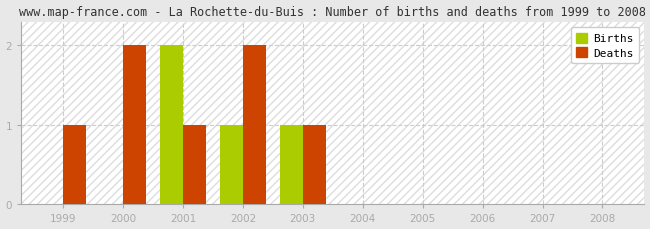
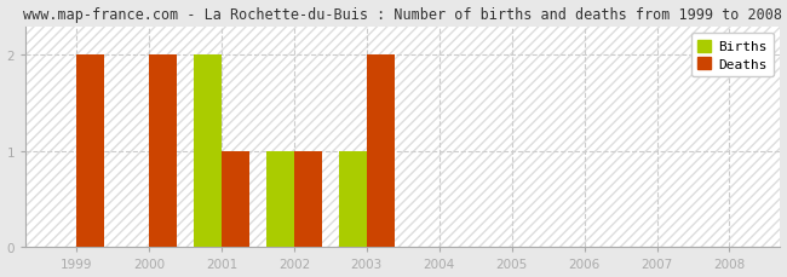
Deaths/1999: 1 -> 2
Deaths/2002: 2 -> 1
Deaths/2003: 1 -> 2
